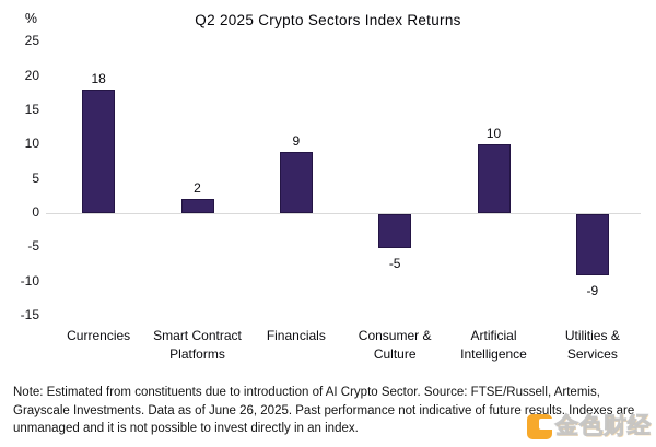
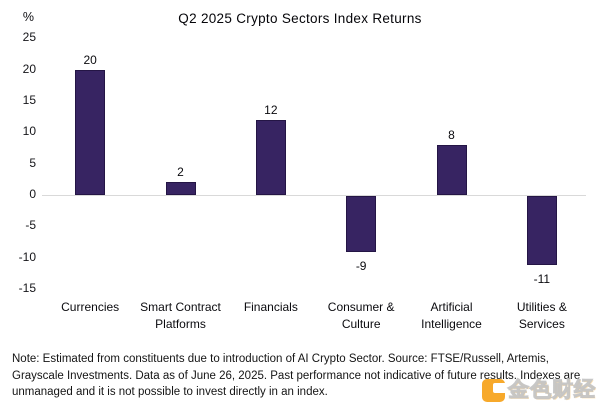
Currencies: 18 -> 20
Financials: 9 -> 12
Consumer & Culture: -5 -> -9
Artificial Intelligence: 10 -> 8
Utilities & Services: -9 -> -11
